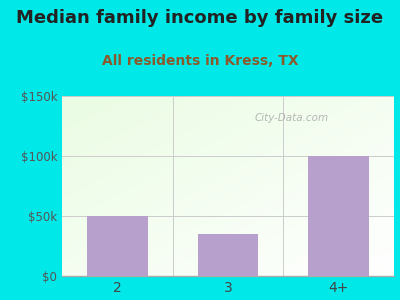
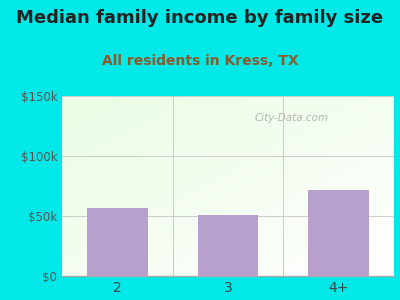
2: $50k -> $57k
3: $35k -> $51k
4+: $100k -> $72k
